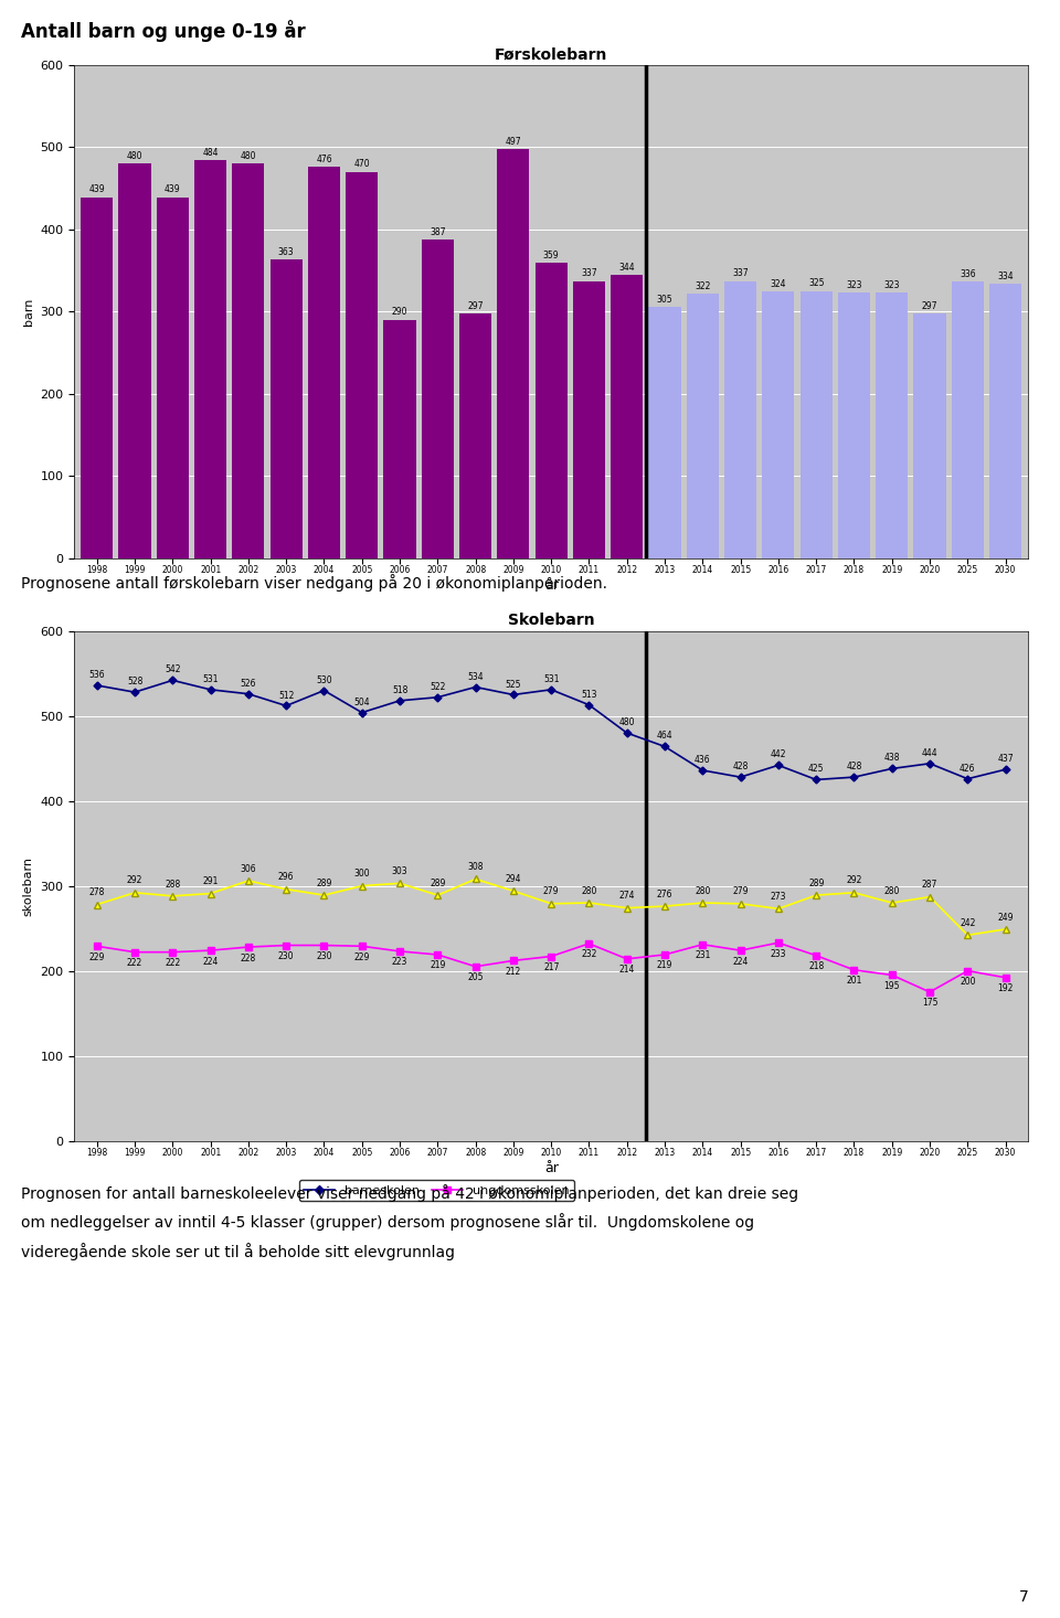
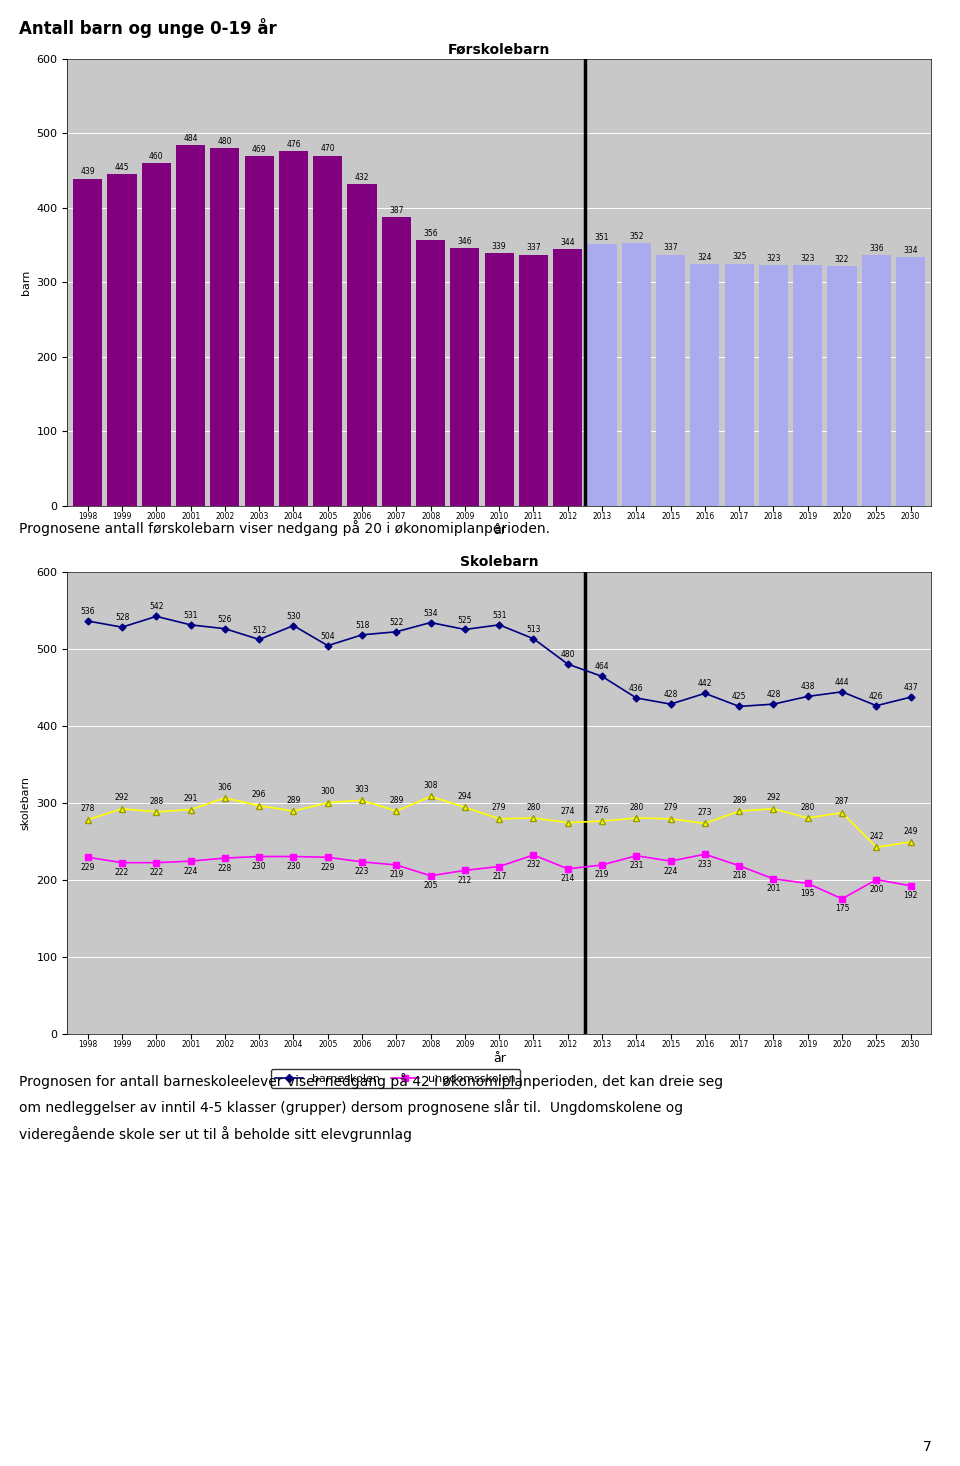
Førskolebarn/1999: 480 -> 445
Førskolebarn/2000: 439 -> 460
Førskolebarn/2003: 363 -> 469
Førskolebarn/2006: 290 -> 432
Førskolebarn/2008: 297 -> 356
Førskolebarn/2009: 497 -> 346
Førskolebarn/2010: 359 -> 339
Førskolebarn/2013: 305 -> 351
Førskolebarn/2014: 322 -> 352
Førskolebarn/2020: 297 -> 322
